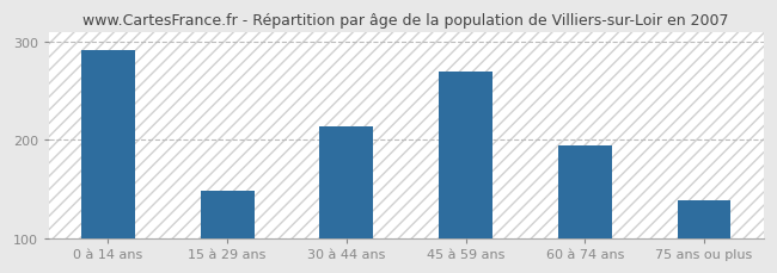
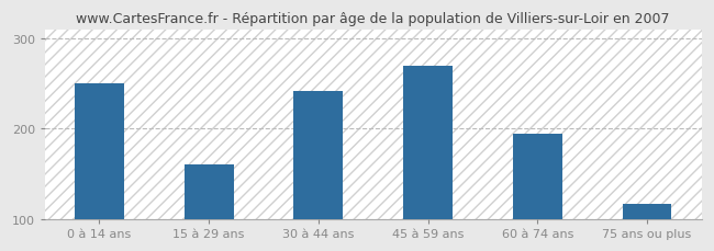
0 à 14 ans: 292 -> 250
15 à 29 ans: 148 -> 160
30 à 44 ans: 214 -> 242
75 ans ou plus: 138 -> 117
